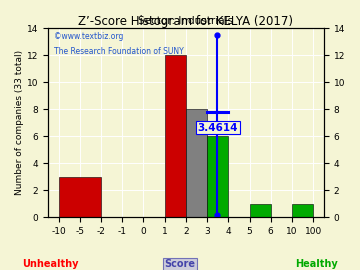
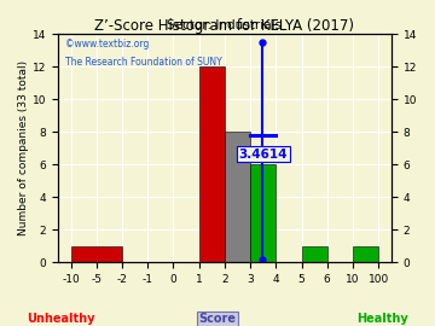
-5: 3 -> 1
